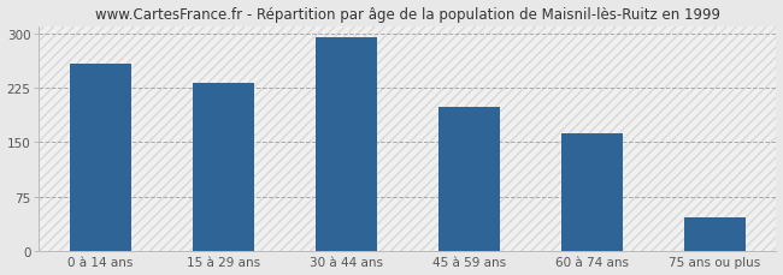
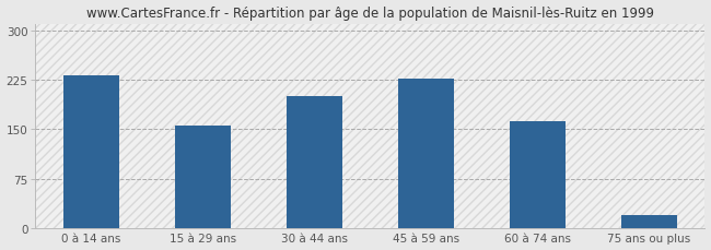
0 à 14 ans: 258 -> 232
15 à 29 ans: 232 -> 156
30 à 44 ans: 295 -> 200
45 à 59 ans: 198 -> 226
75 ans ou plus: 47 -> 20
